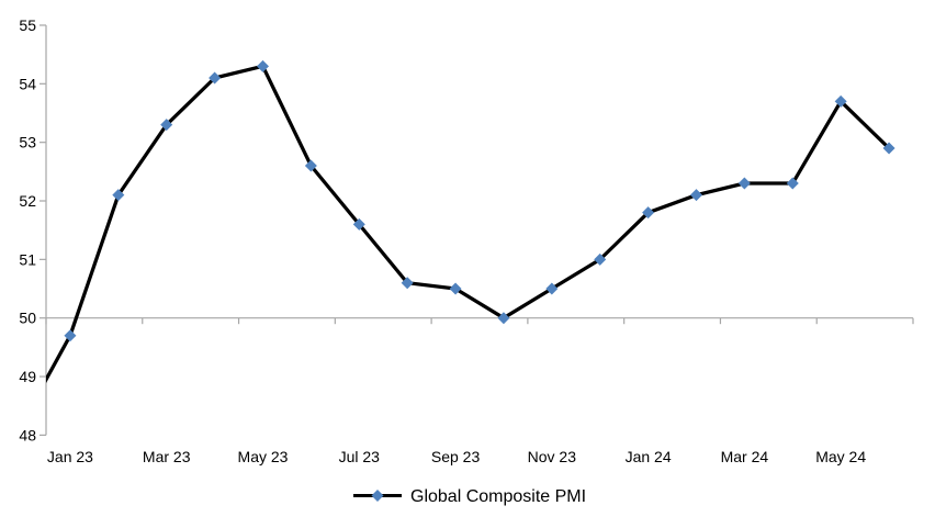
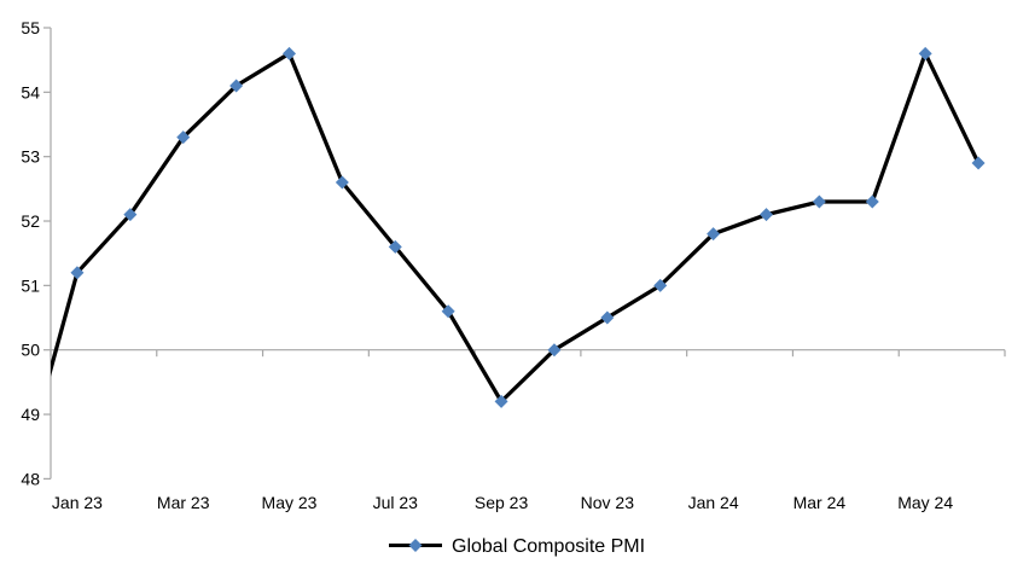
Jan 23: 49.7 -> 51.2
May 23: 54.3 -> 54.6
Sep 23: 50.5 -> 49.2
May 24: 53.7 -> 54.6
